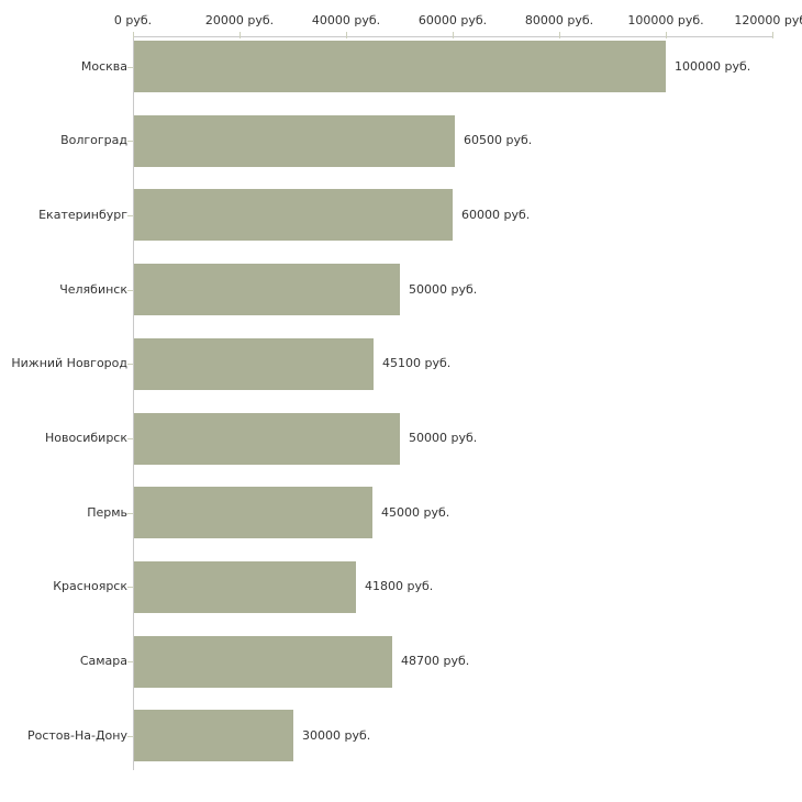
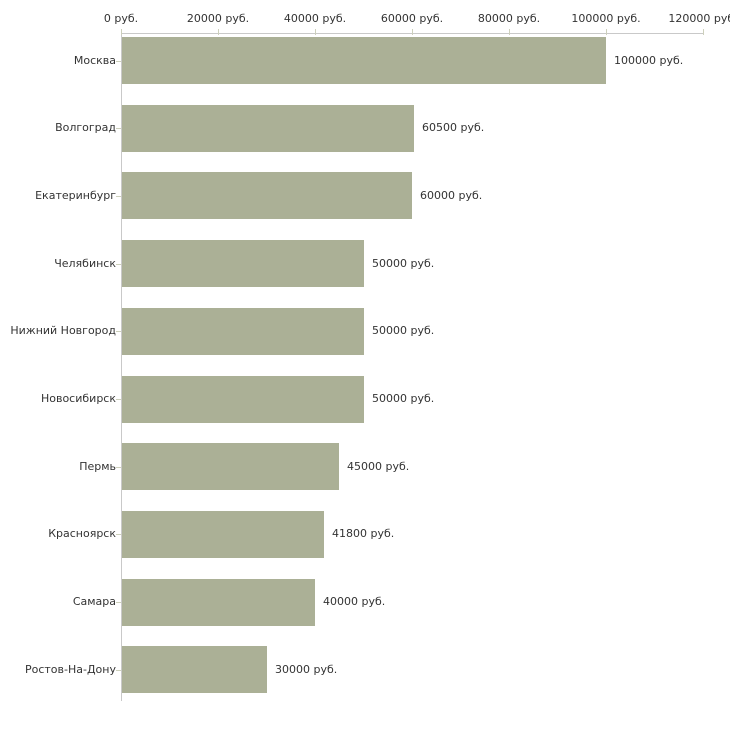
Нижний Новгород: 45100 -> 50000
Самара: 48700 -> 40000
